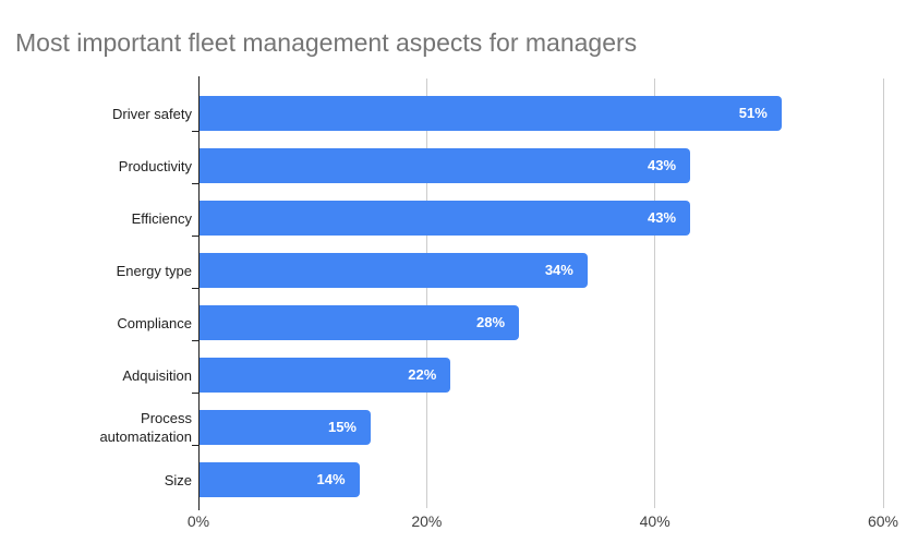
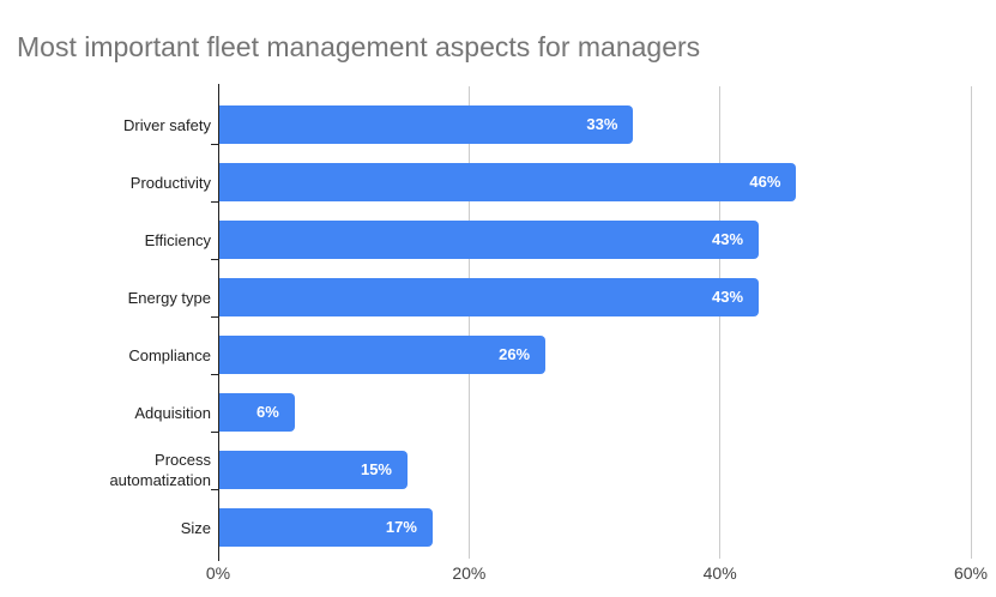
Driver safety: 51% -> 33%
Productivity: 43% -> 46%
Energy type: 34% -> 43%
Compliance: 28% -> 26%
Adquisition: 22% -> 6%
Size: 14% -> 17%
